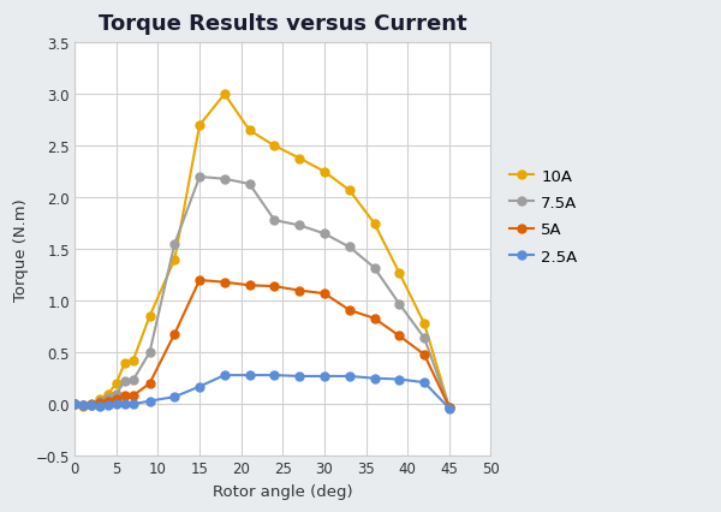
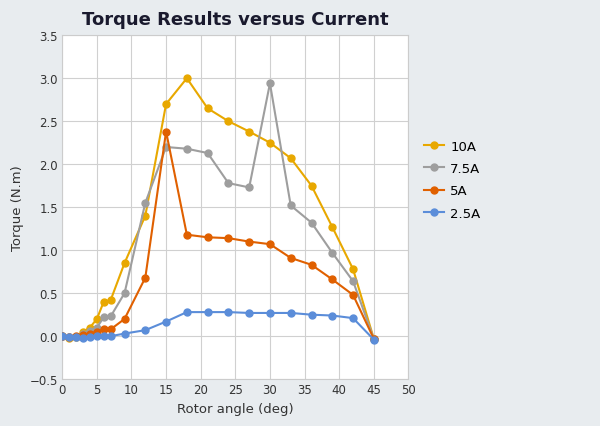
5A/15: 1.20 -> 2.38
7.5A/30: 1.65 -> 2.94
